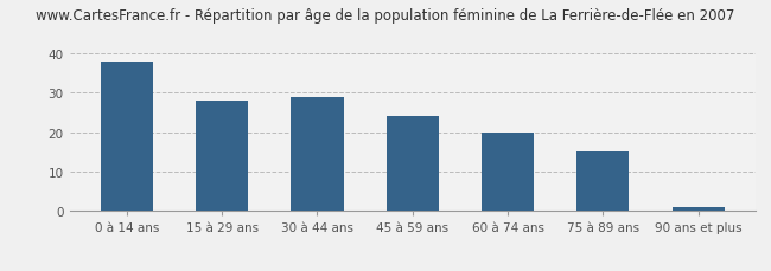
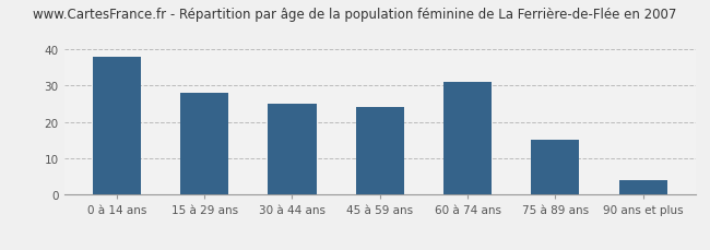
30 à 44 ans: 29 -> 25
60 à 74 ans: 20 -> 31
90 ans et plus: 1 -> 4
